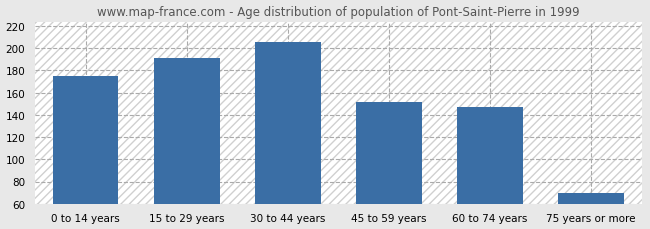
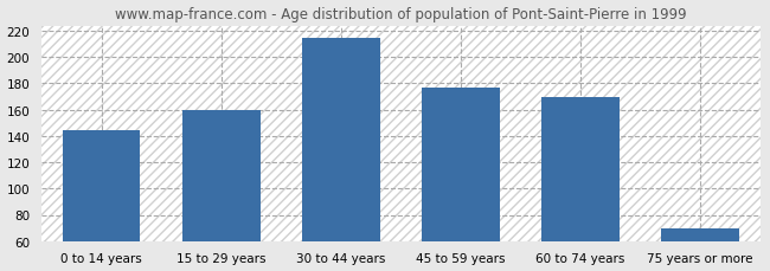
0 to 14 years: 175 -> 144
15 to 29 years: 191 -> 160
30 to 44 years: 206 -> 215
45 to 59 years: 152 -> 177
60 to 74 years: 147 -> 170
